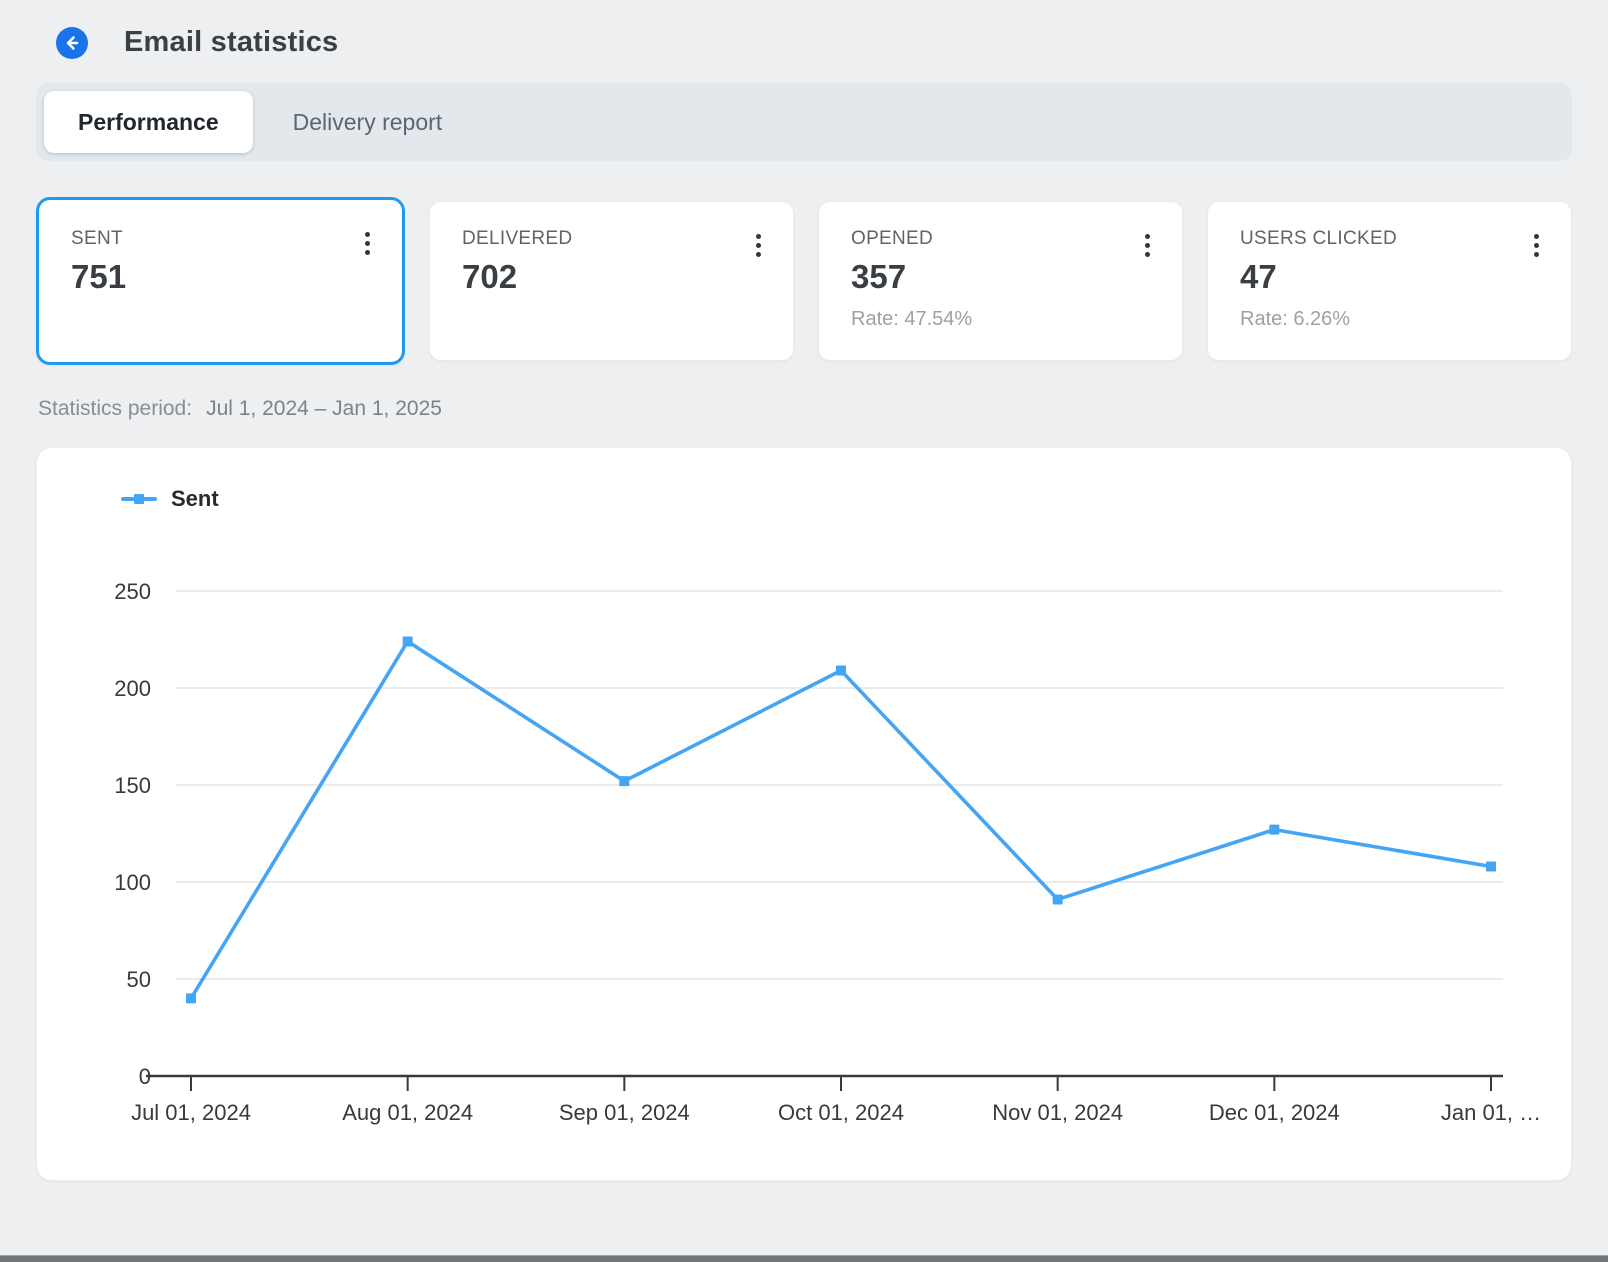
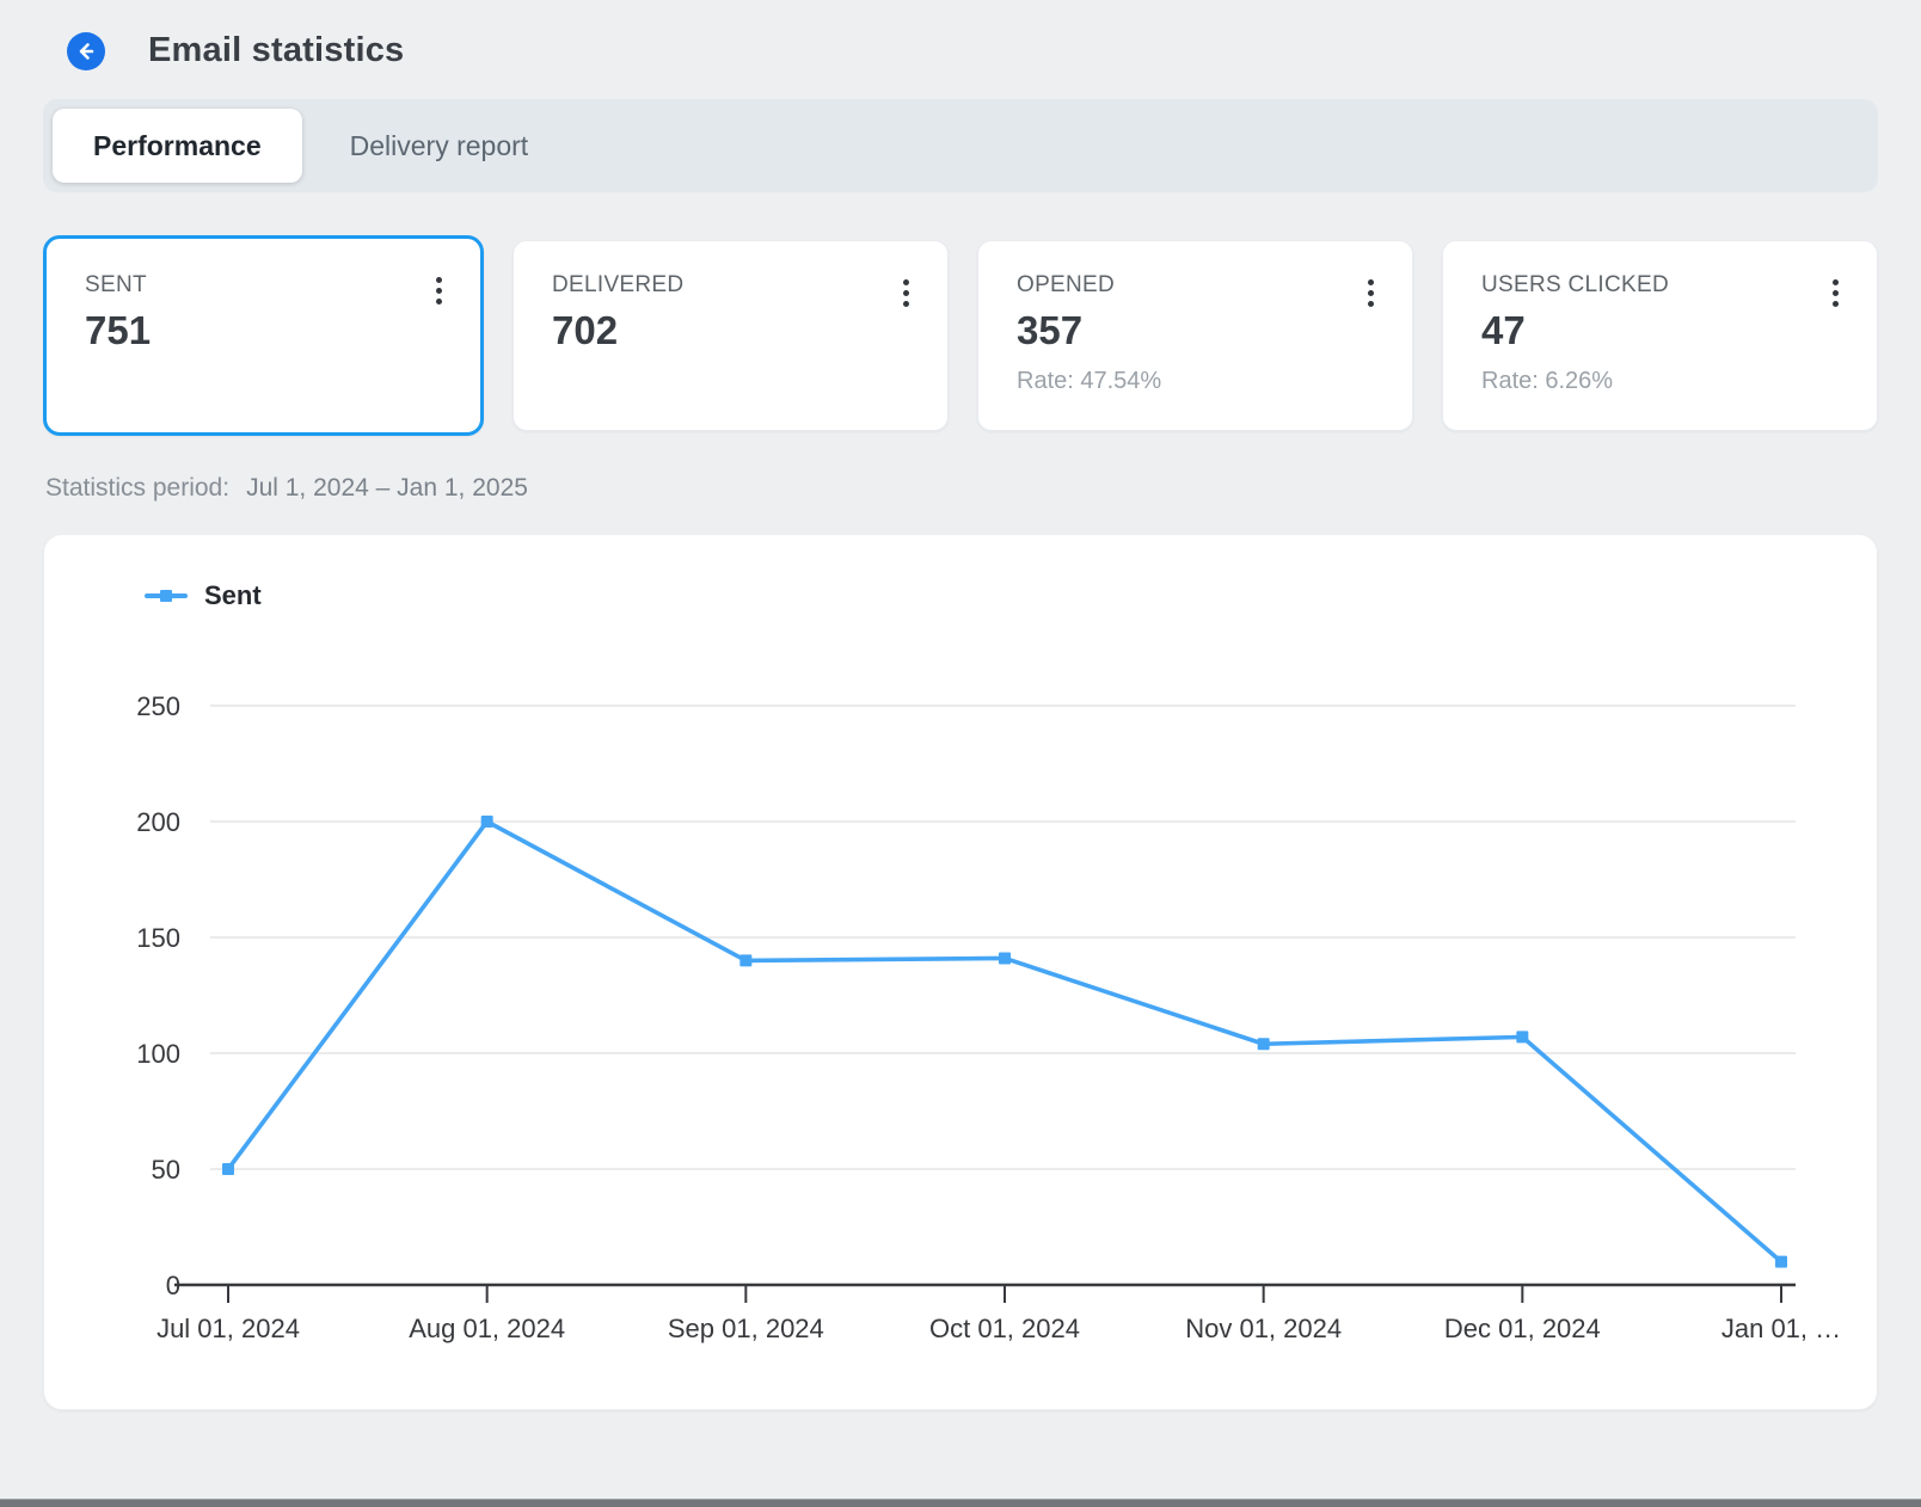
Jul 01, 2024: 40 -> 50
Aug 01, 2024: 224 -> 200
Sep 01, 2024: 152 -> 140
Oct 01, 2024: 209 -> 141
Nov 01, 2024: 91 -> 104
Dec 01, 2024: 127 -> 107
Jan 01, …: 108 -> 10
